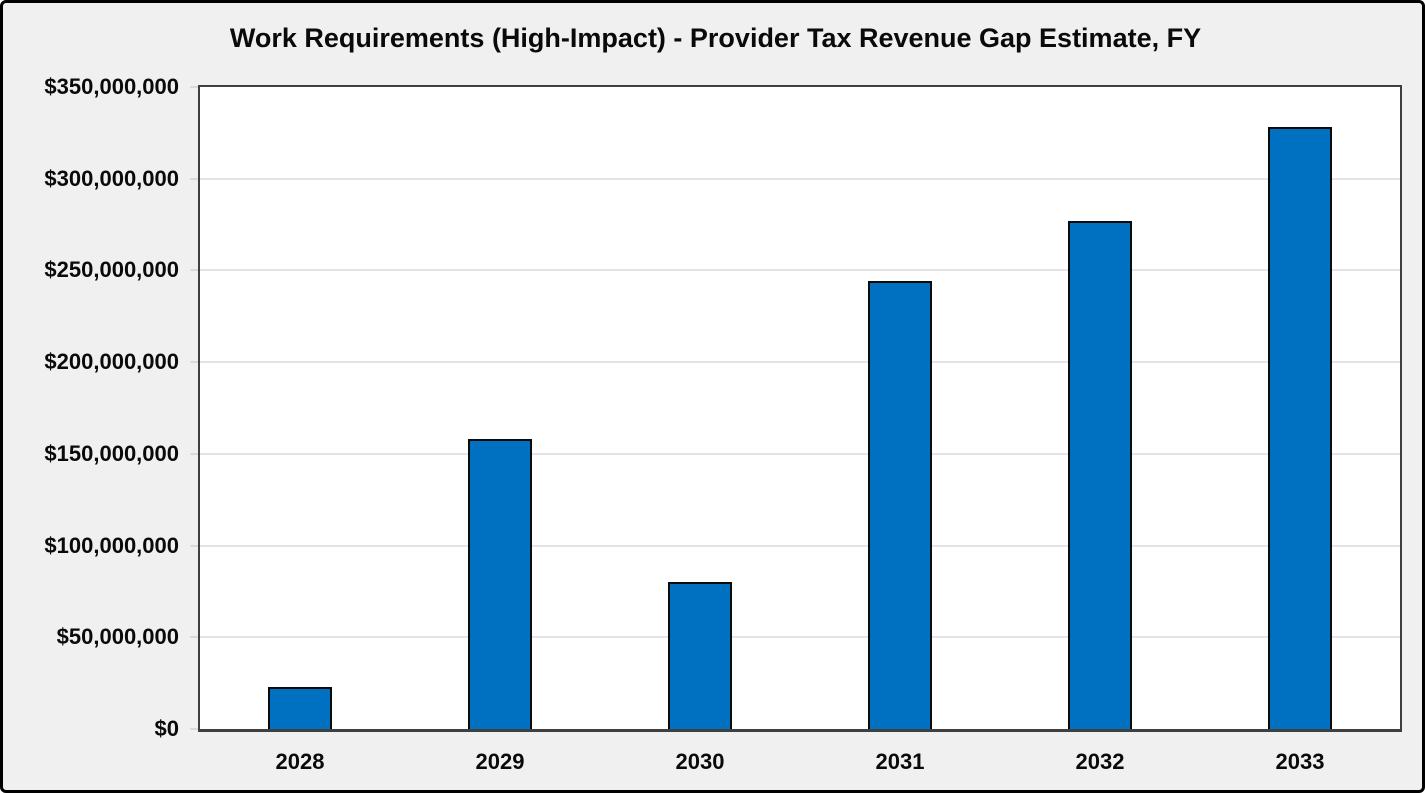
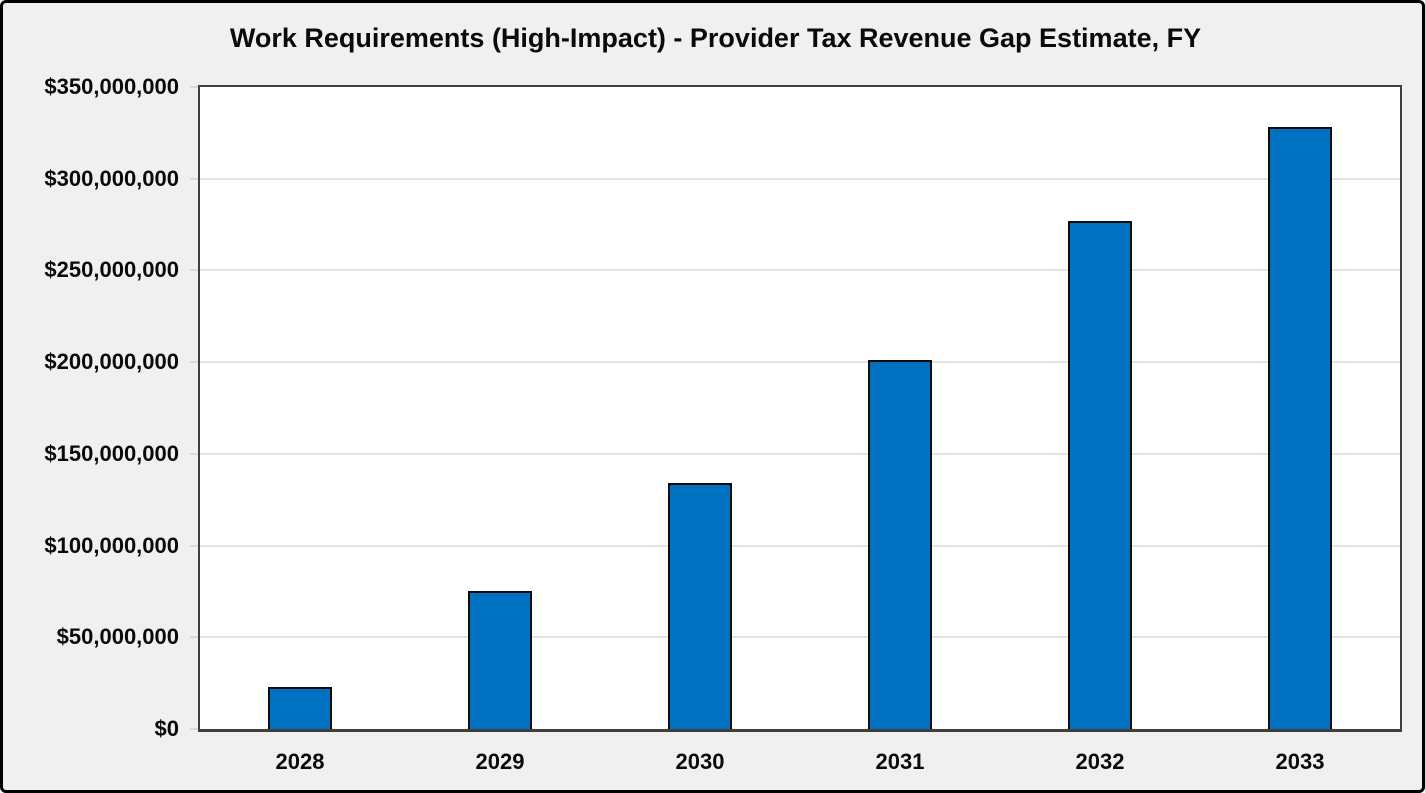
2029: $158000000 -> $75000000
2030: $80000000 -> $134000000
2031: $244000000 -> $201000000
